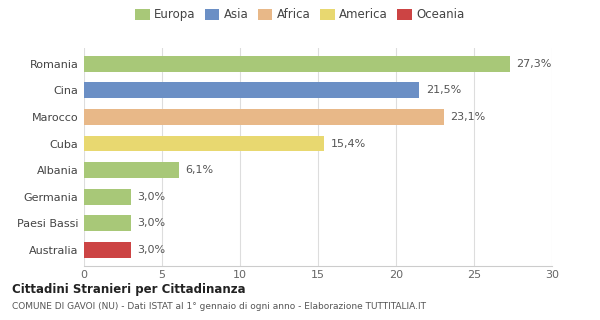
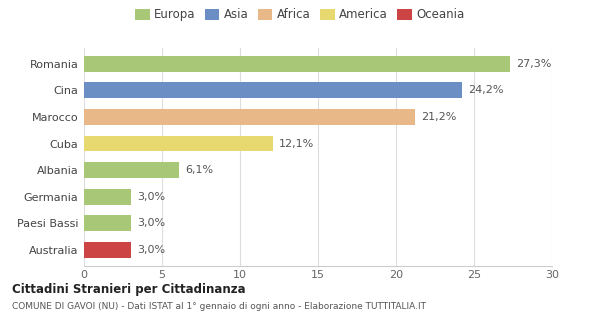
Cina: 21,5% -> 24,2%
Marocco: 23,1% -> 21,2%
Cuba: 15,4% -> 12,1%
